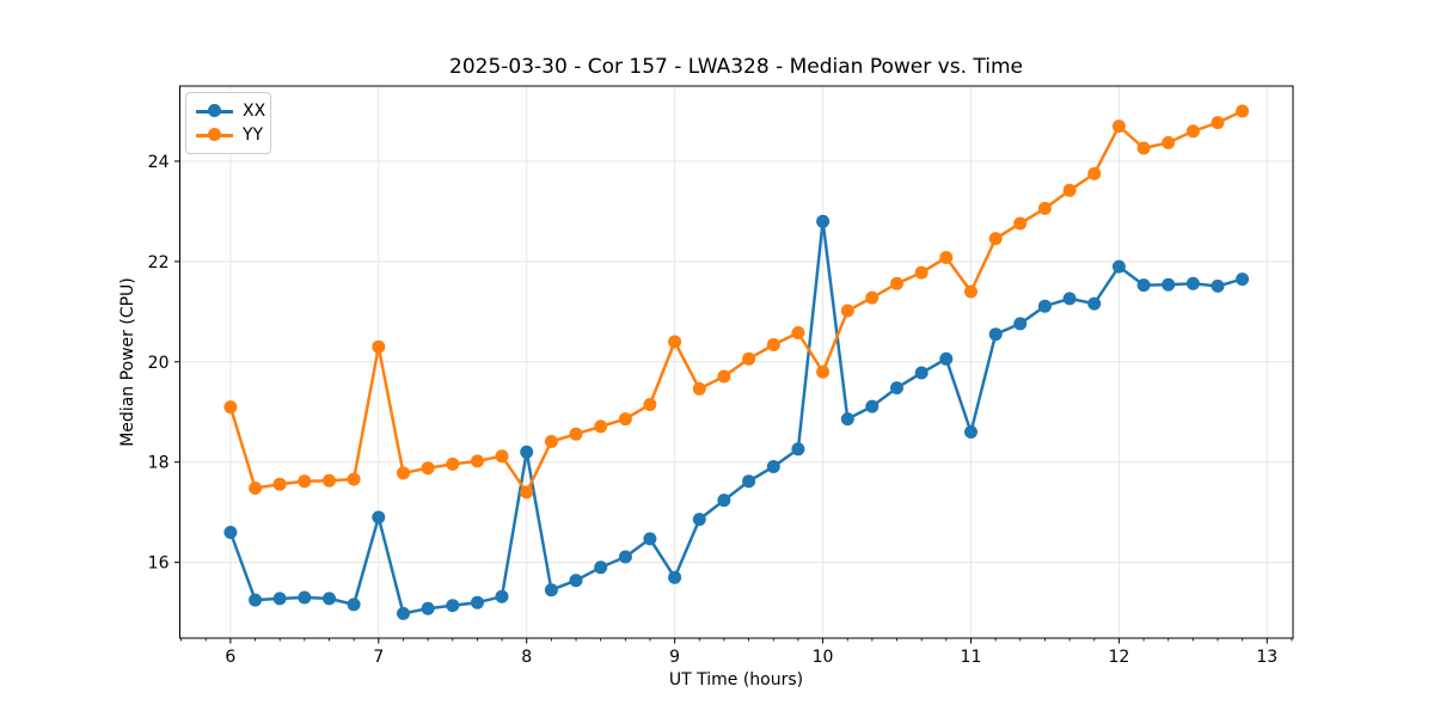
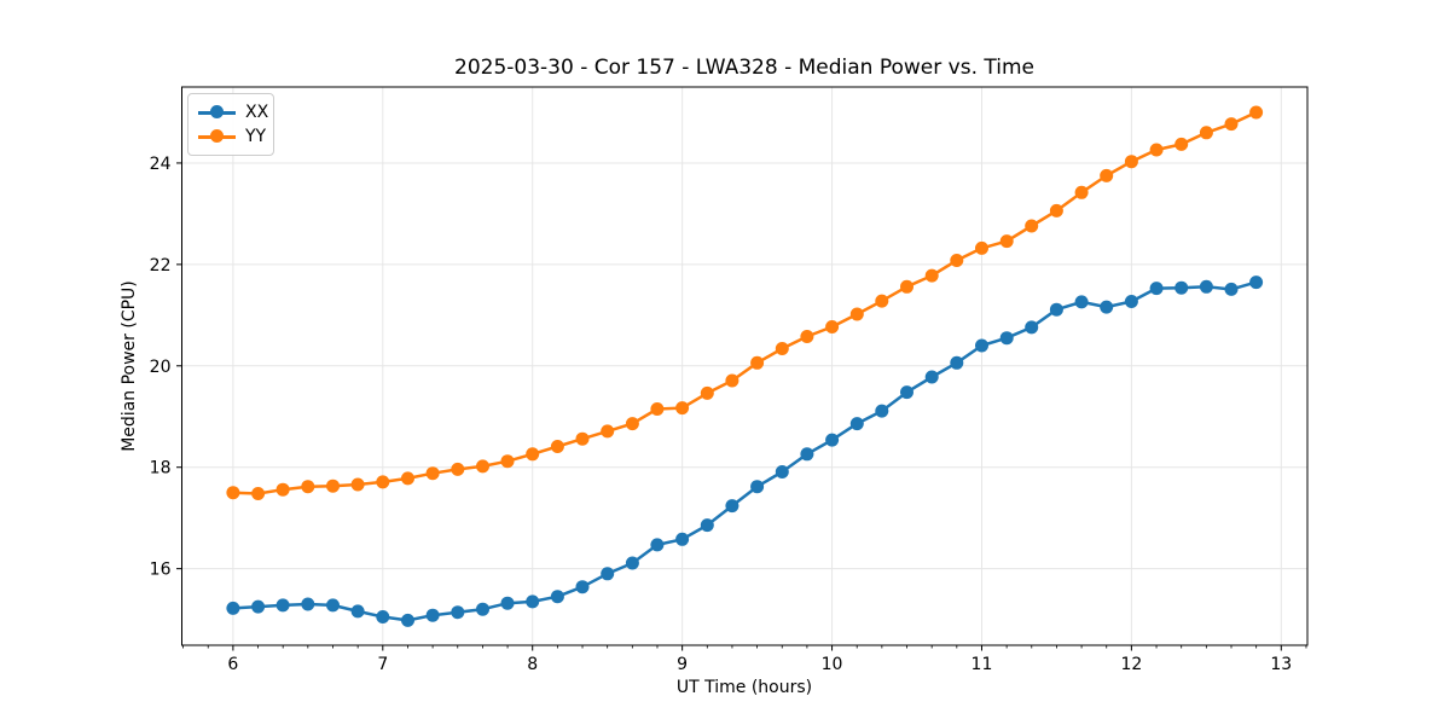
XX/6: 16.6 -> 15.2
YY/6: 19.1 -> 17.5
XX/7: 16.9 -> 15.1
YY/7: 20.3 -> 17.7
XX/8: 18.2 -> 15.3
YY/8: 17.4 -> 18.3
XX/9: 15.7 -> 16.6
YY/9: 20.4 -> 19.2
XX/10: 22.8 -> 18.5
YY/10: 19.8 -> 20.8
XX/11: 18.6 -> 20.4
YY/11: 21.4 -> 22.3
XX/12: 21.9 -> 21.3
YY/12: 24.7 -> 24.0
